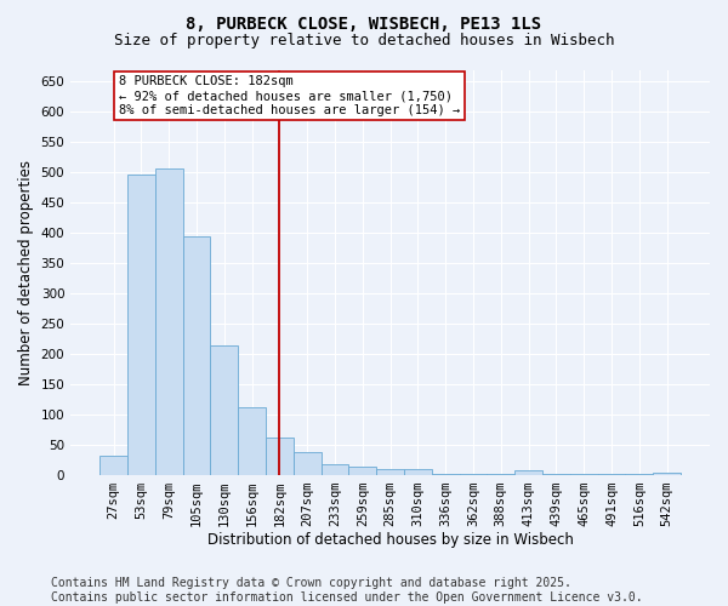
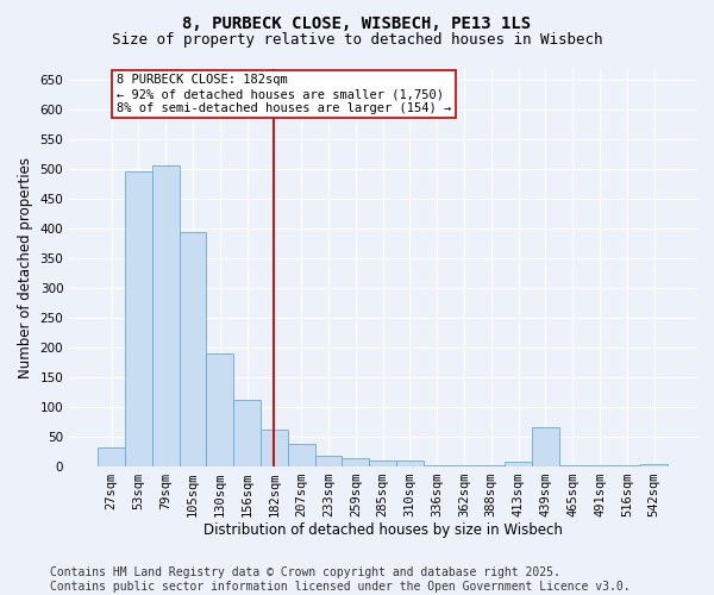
130sqm: 213 -> 190
439sqm: 2 -> 65
